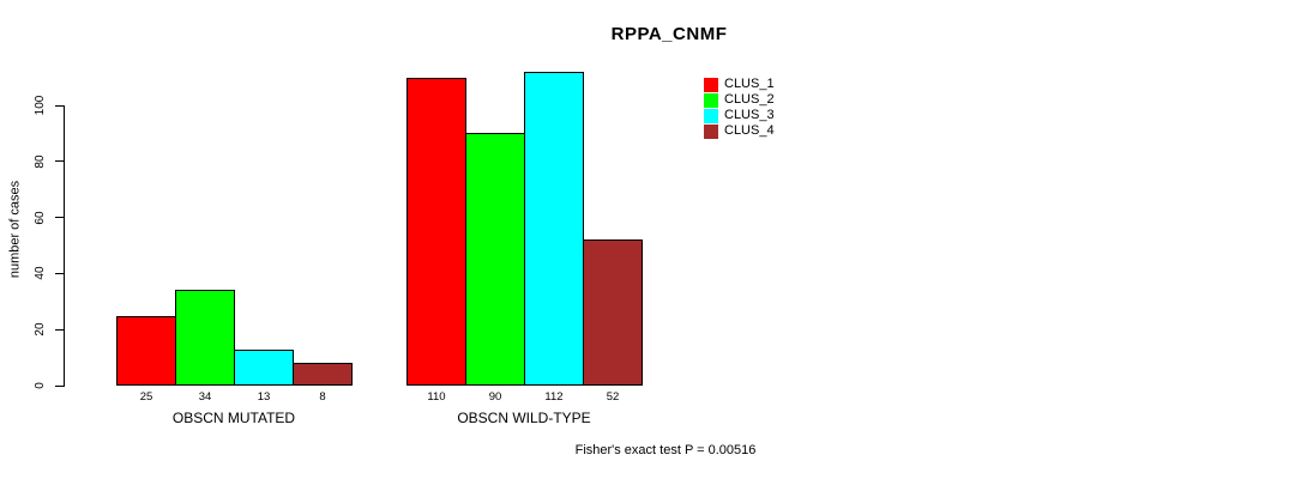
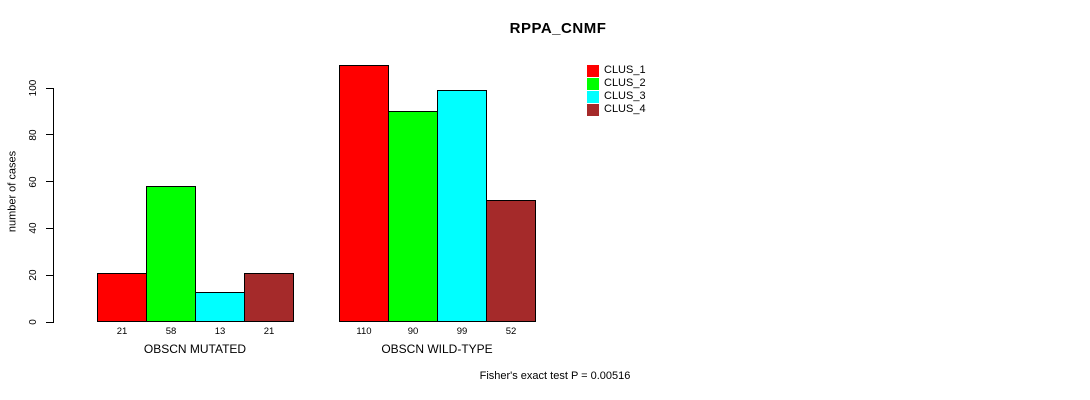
CLUS_1/OBSCN MUTATED: 25 -> 21
CLUS_2/OBSCN MUTATED: 34 -> 58
CLUS_4/OBSCN MUTATED: 8 -> 21
CLUS_3/OBSCN WILD-TYPE: 112 -> 99
